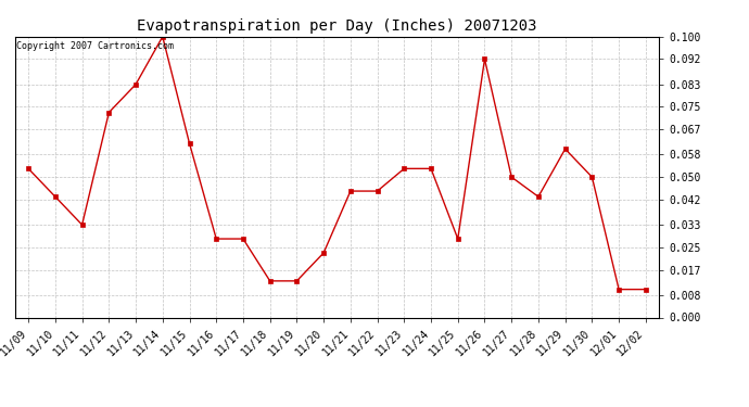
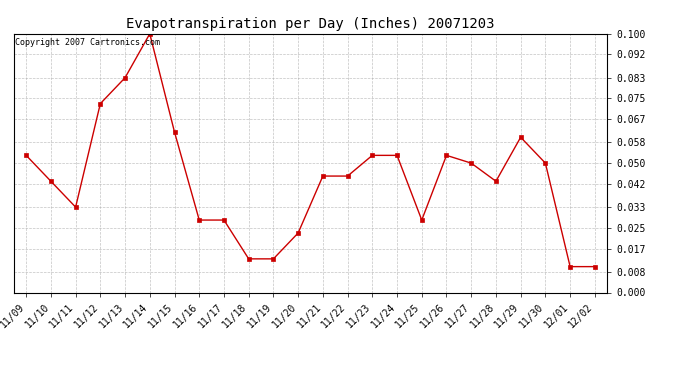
11/26: 0.092 -> 0.053
